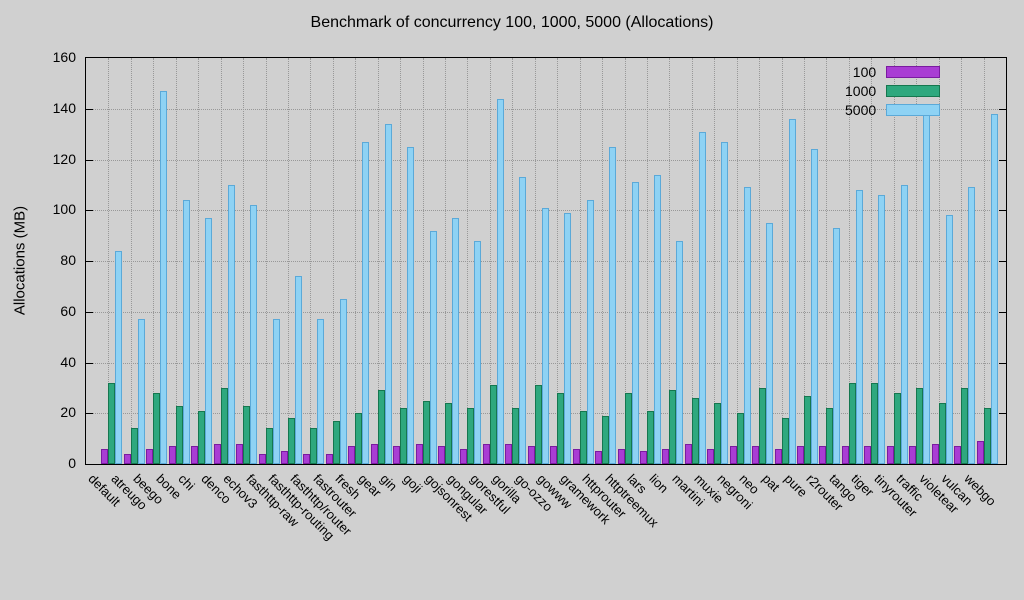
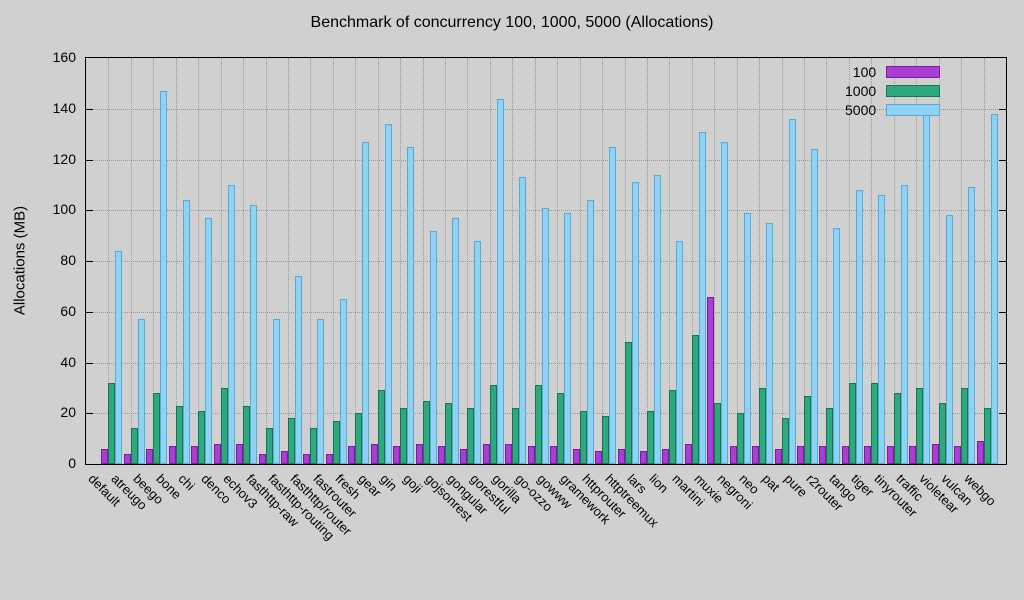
1000/httptreemux: 28 -> 48
1000/martini: 26 -> 51
100/muxie: 6 -> 66
5000/negroni: 109 -> 99
